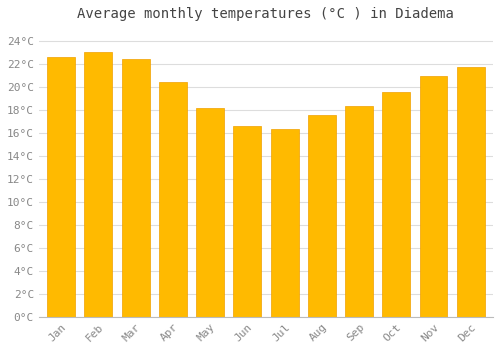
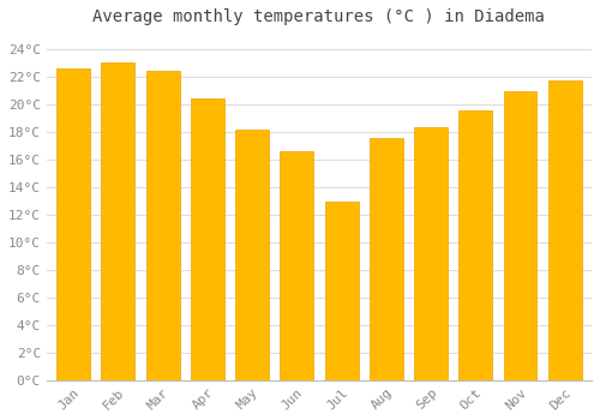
Jul: 16.3°C -> 12.9°C
